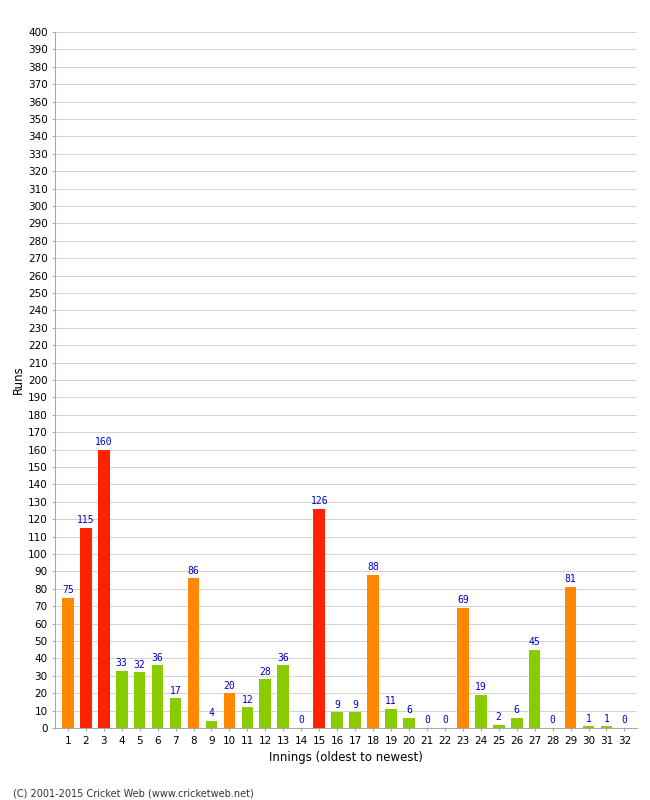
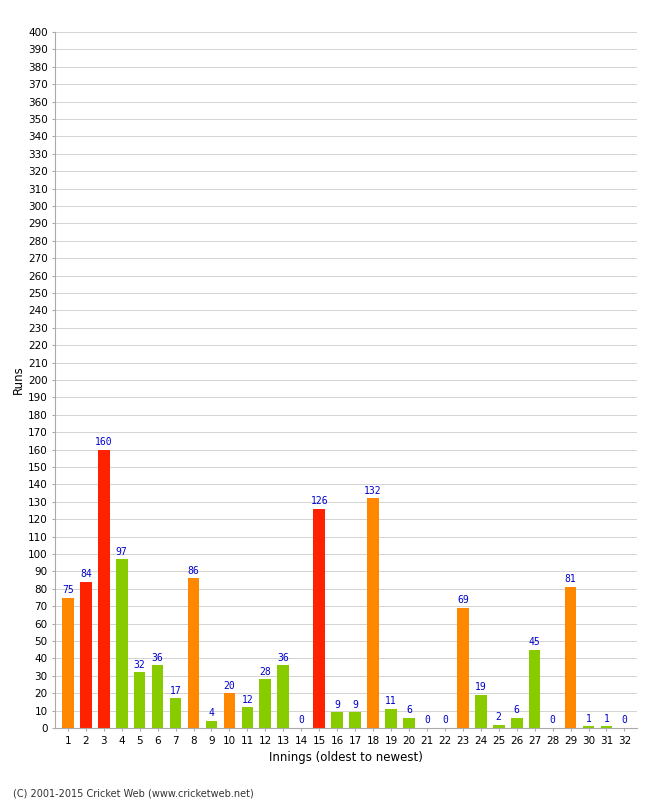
2: 115 -> 84
4: 33 -> 97
18: 88 -> 132
